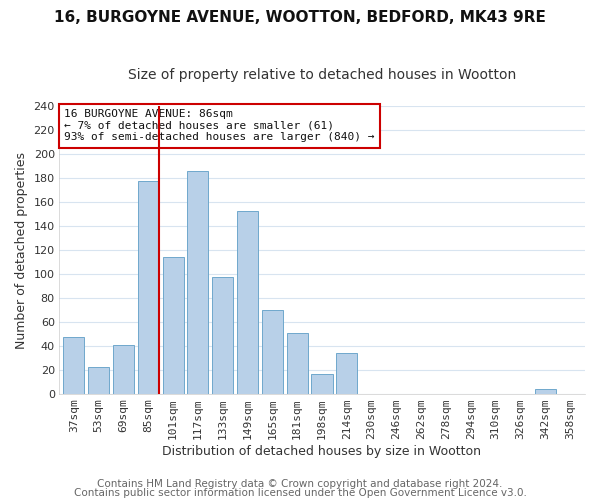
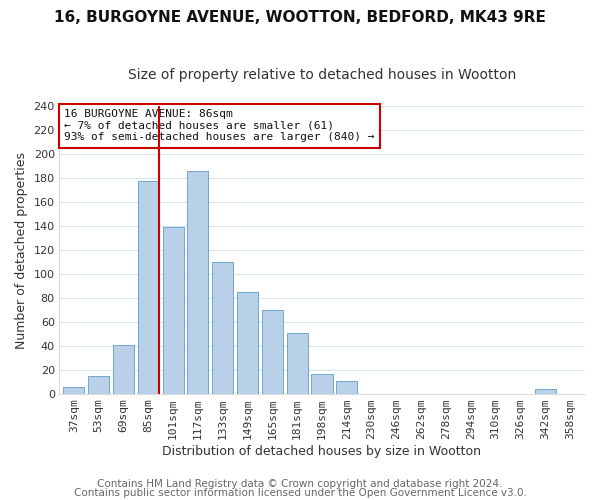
37sqm: 48 -> 6
53sqm: 23 -> 15
101sqm: 114 -> 139
133sqm: 98 -> 110
149sqm: 153 -> 85
214sqm: 34 -> 11
